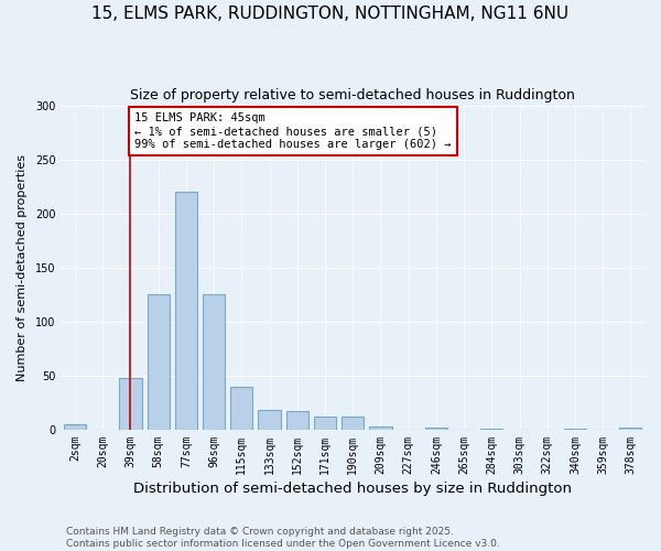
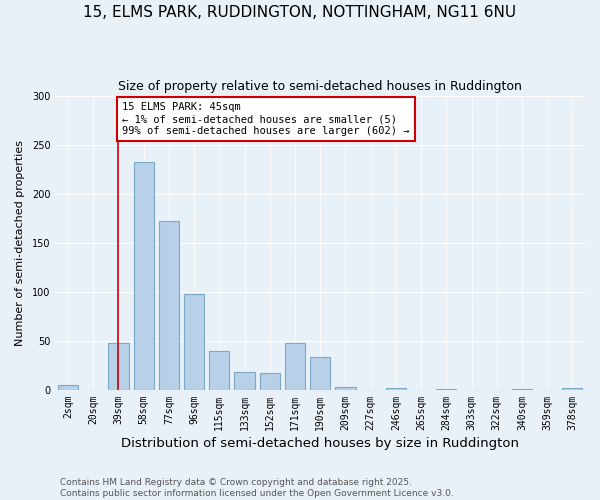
58sqm: 125 -> 232
77sqm: 220 -> 172
96sqm: 125 -> 98
171sqm: 12 -> 48
190sqm: 12 -> 34
